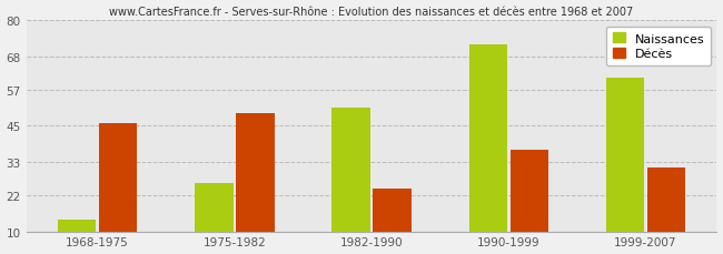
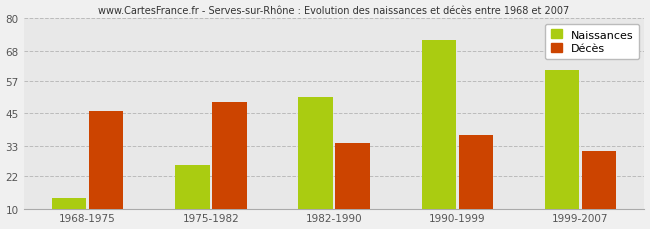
Décès/1982-1990: 24 -> 34
